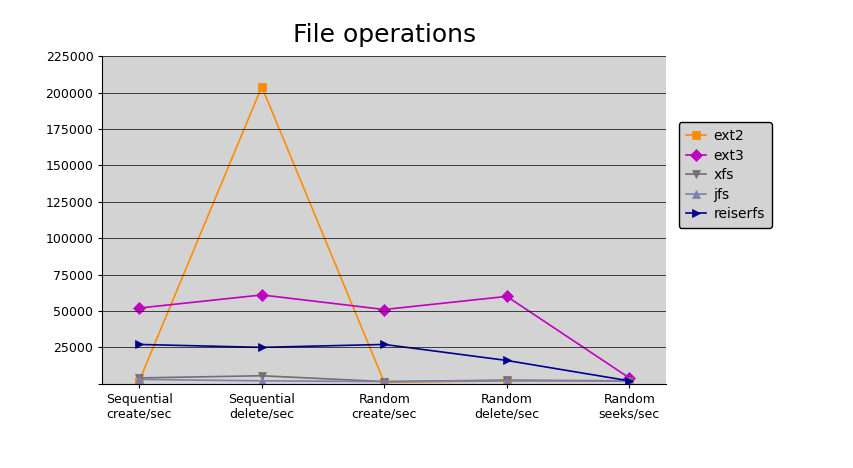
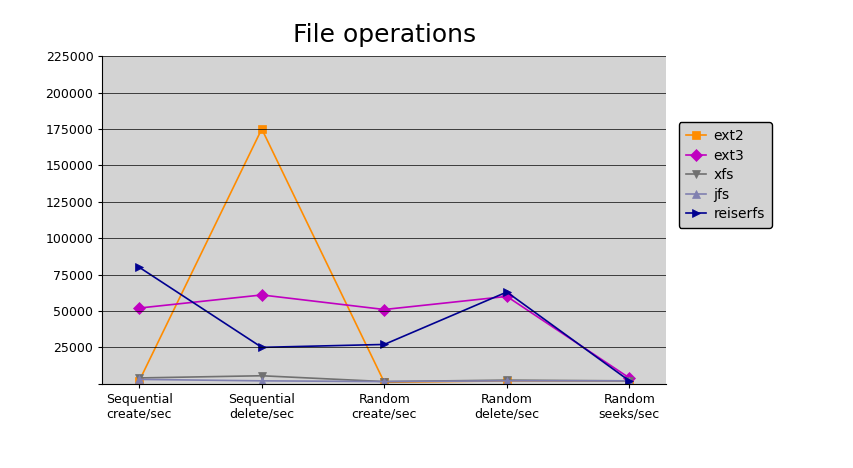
reiserfs/Sequential create/sec: 27000 -> 80000
ext2/Sequential delete/sec: 204000 -> 175000
reiserfs/Random delete/sec: 16000 -> 63000
